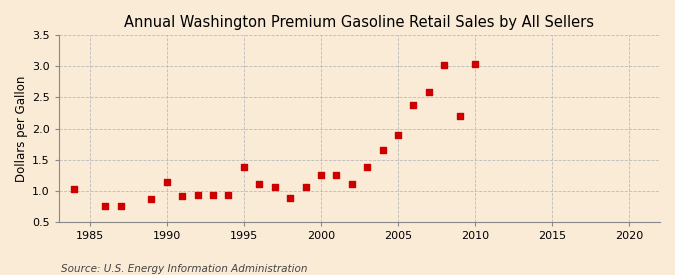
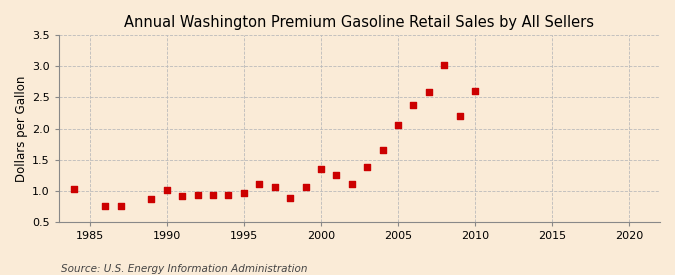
1990: 1.14 -> 1.01
1995: 1.38 -> 0.97
2000: 1.26 -> 1.35
2005: 1.90 -> 2.06
2010: 3.04 -> 2.61
